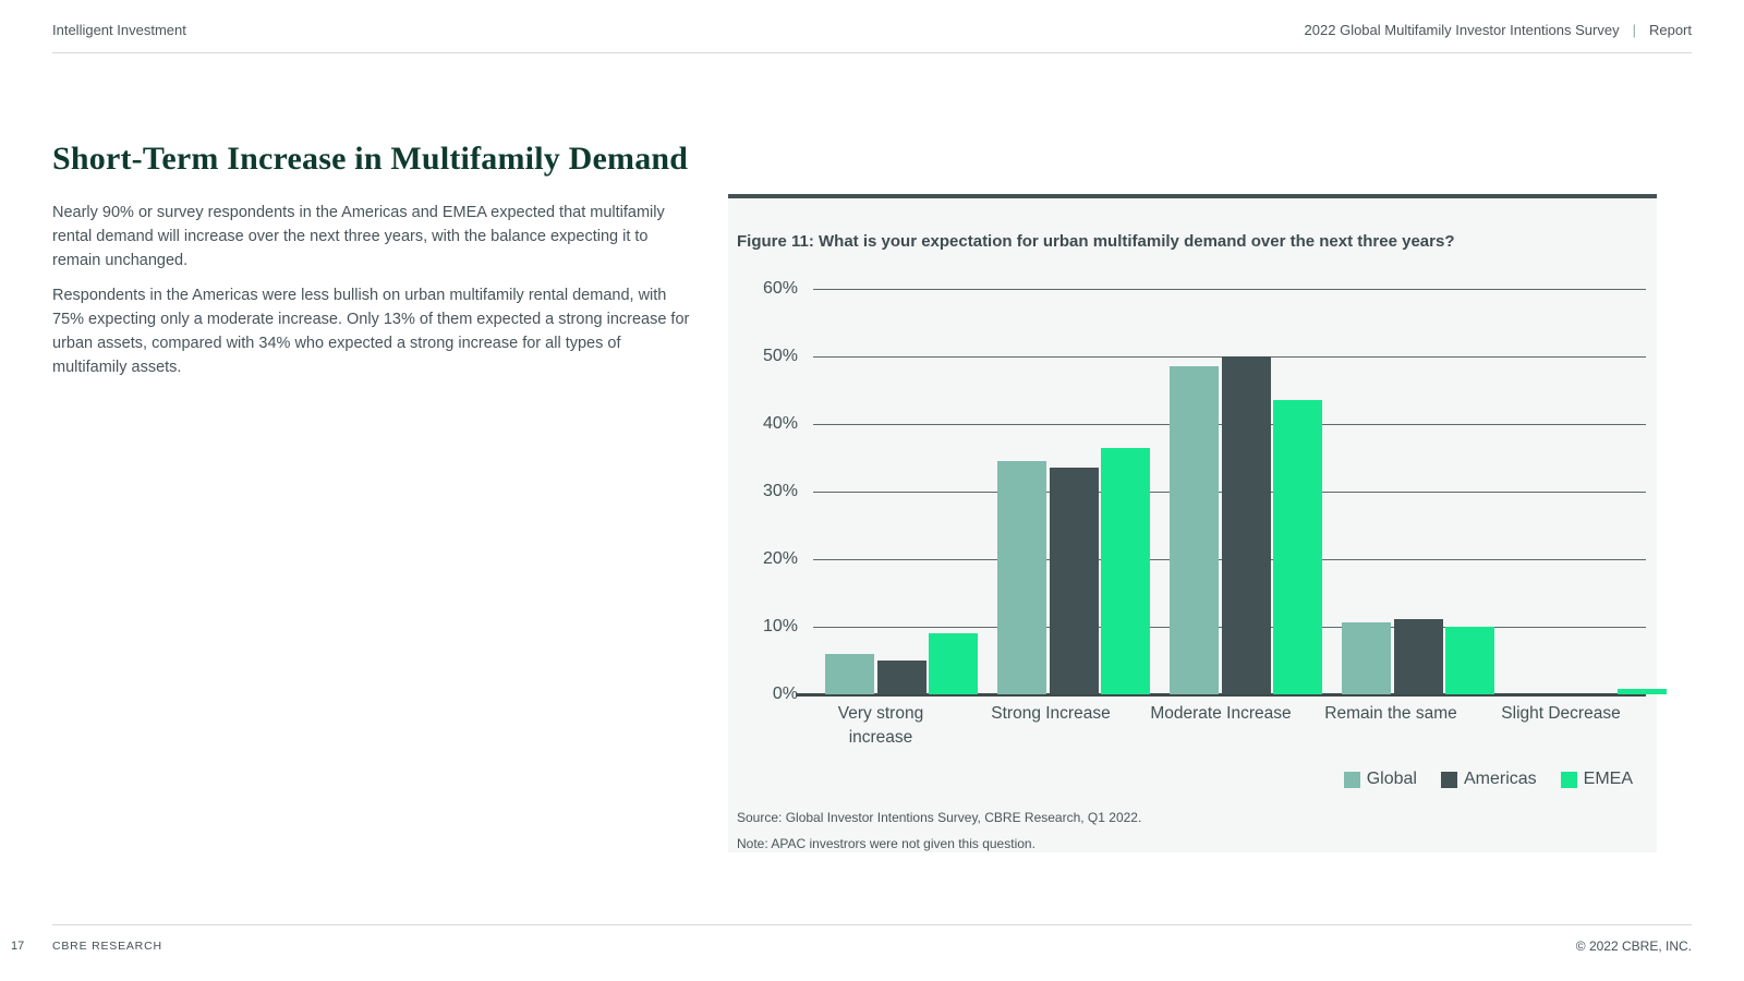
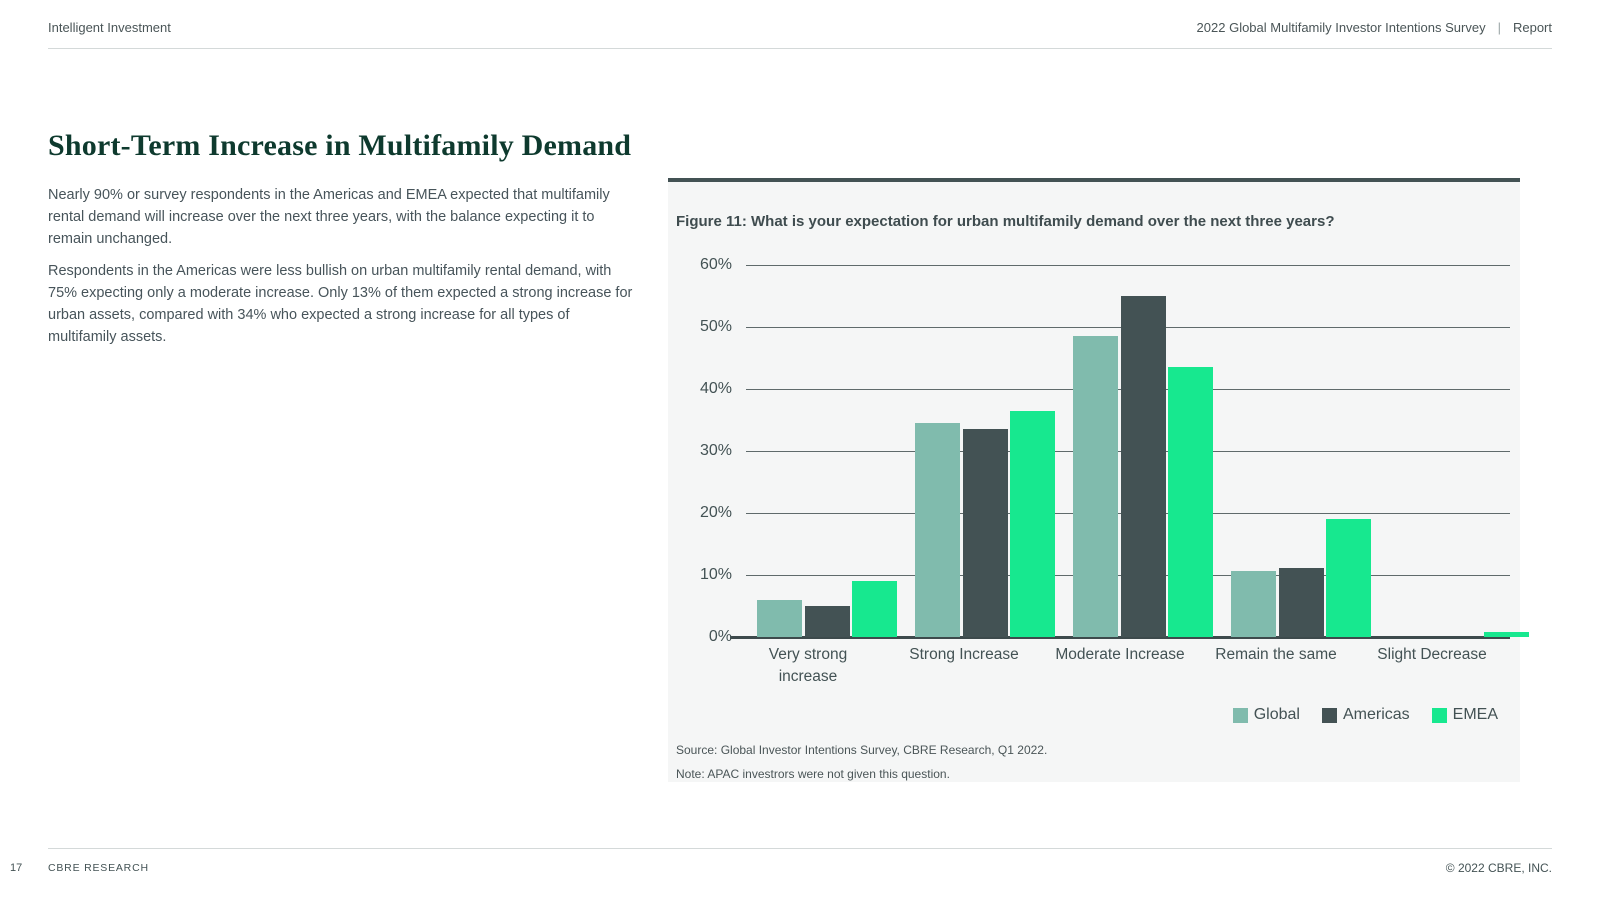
Americas/Moderate Increase: 50% -> 55%
EMEA/Remain the same: 10% -> 19%
